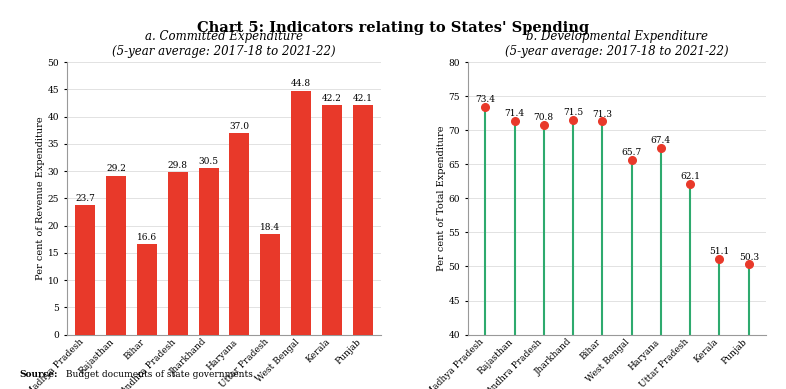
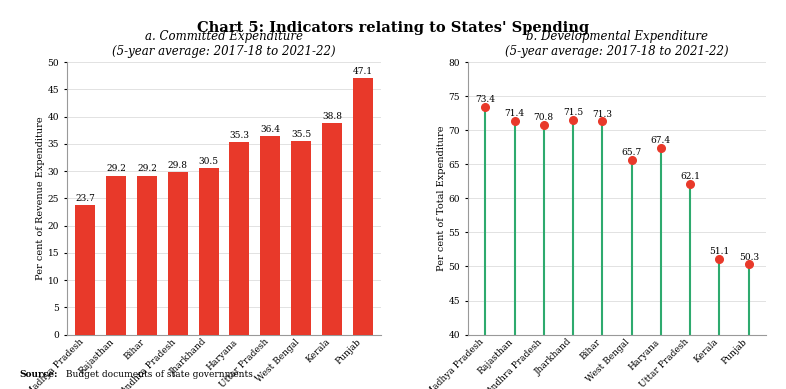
Bihar: 16.6 -> 29.2
Haryana: 37.0 -> 35.3
Uttar Pradesh: 18.4 -> 36.4
West Bengal: 44.8 -> 35.5
Kerala: 42.2 -> 38.8
Punjab: 42.1 -> 47.1
